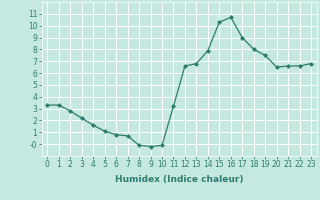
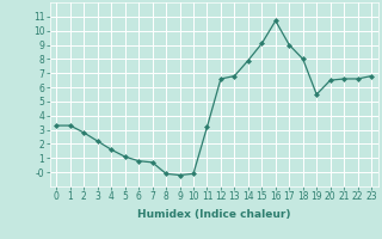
15: 10.3 -> 9.1
19: 7.5 -> 5.5
